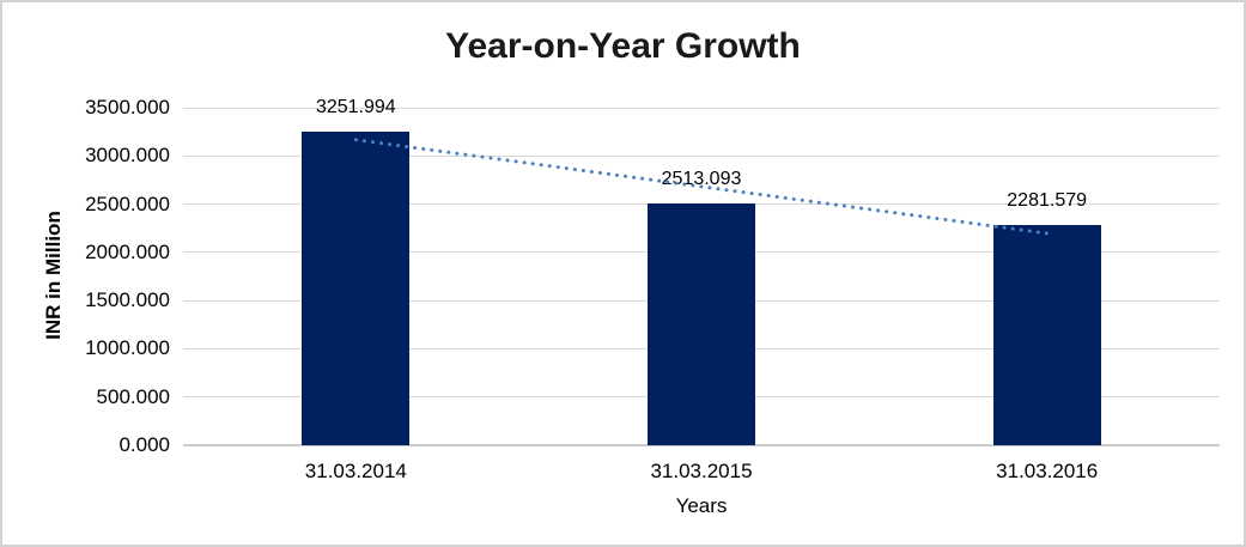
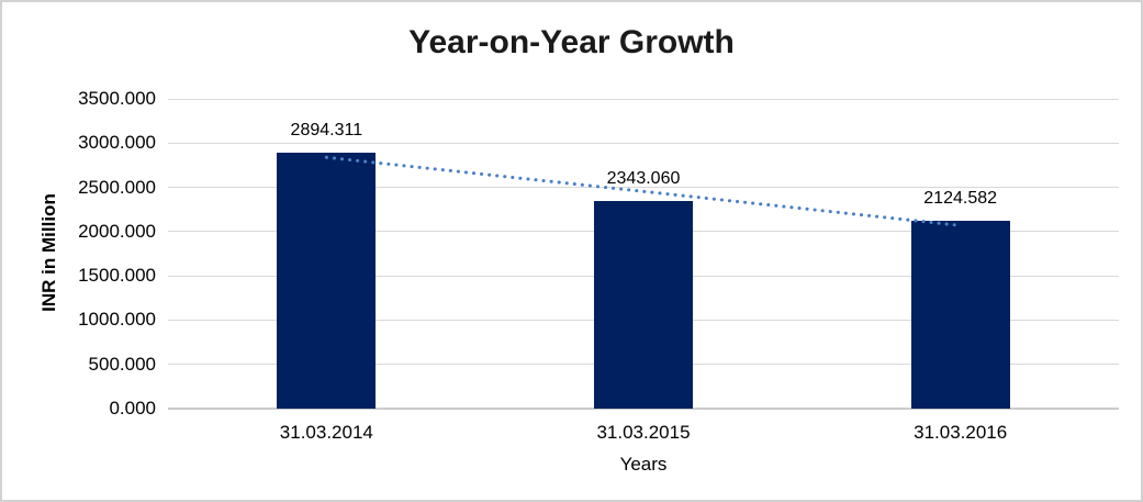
31.03.2014: 3251.994 -> 2894.311
31.03.2015: 2513.093 -> 2343.060
31.03.2016: 2281.579 -> 2124.582
